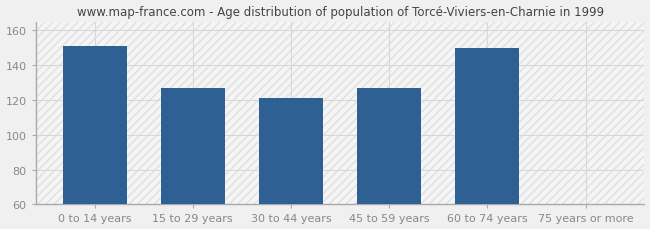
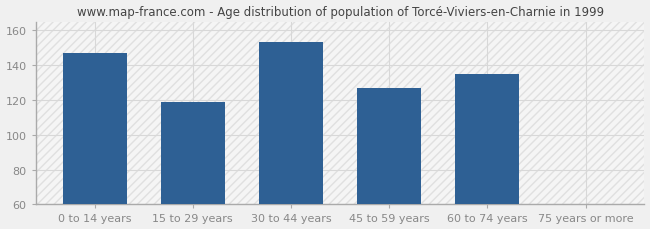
0 to 14 years: 151 -> 147
15 to 29 years: 127 -> 119
30 to 44 years: 121 -> 153
60 to 74 years: 150 -> 135
